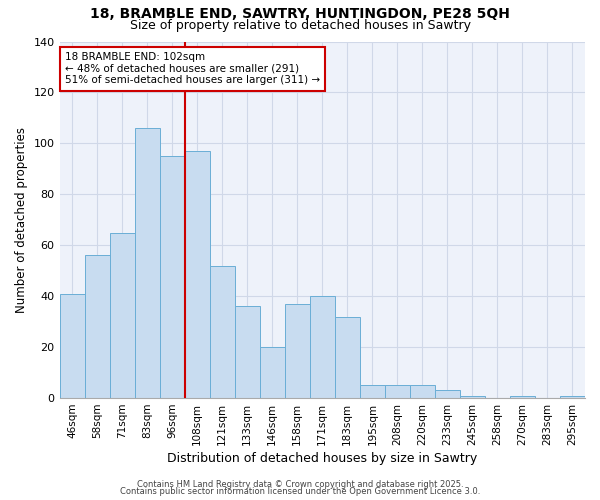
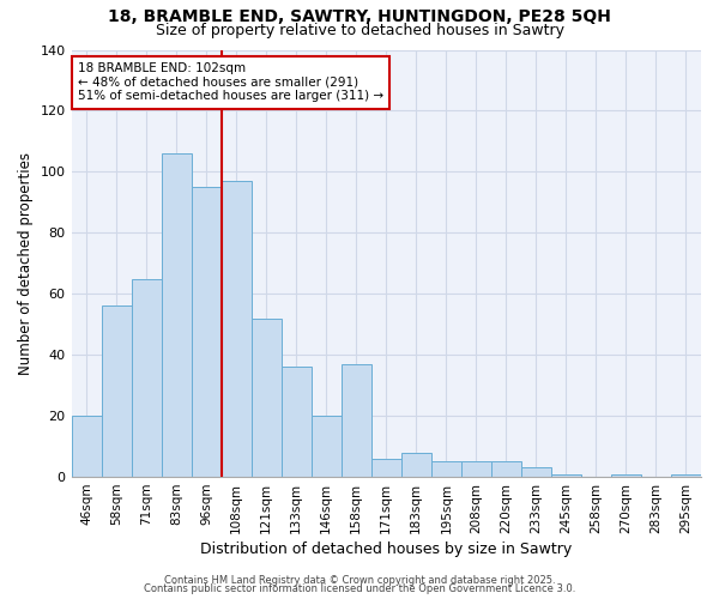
46sqm: 41 -> 20
171sqm: 40 -> 6
183sqm: 32 -> 8
